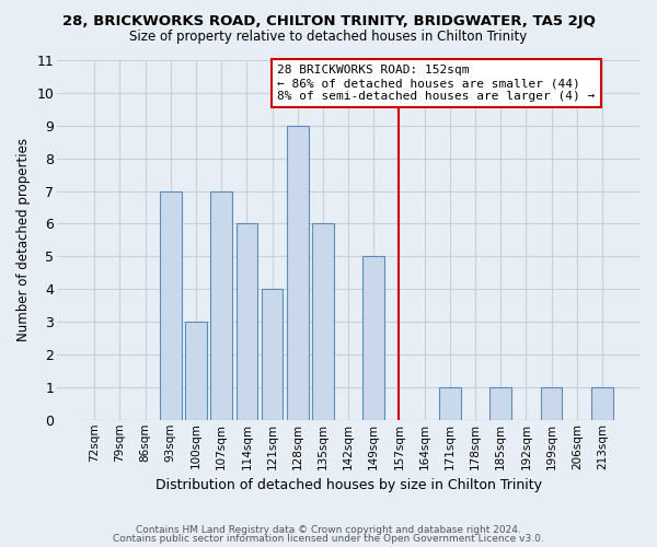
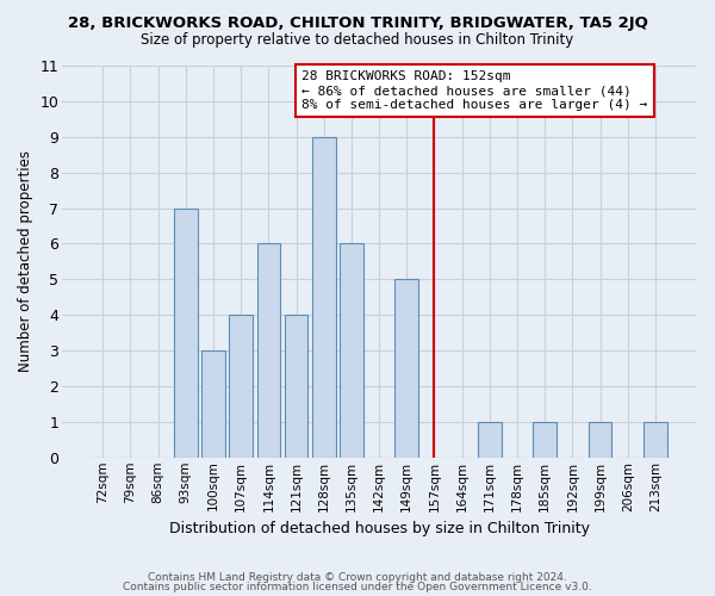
107sqm: 7 -> 4
